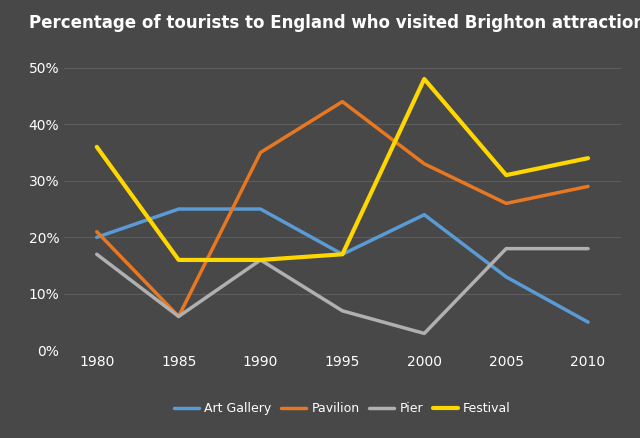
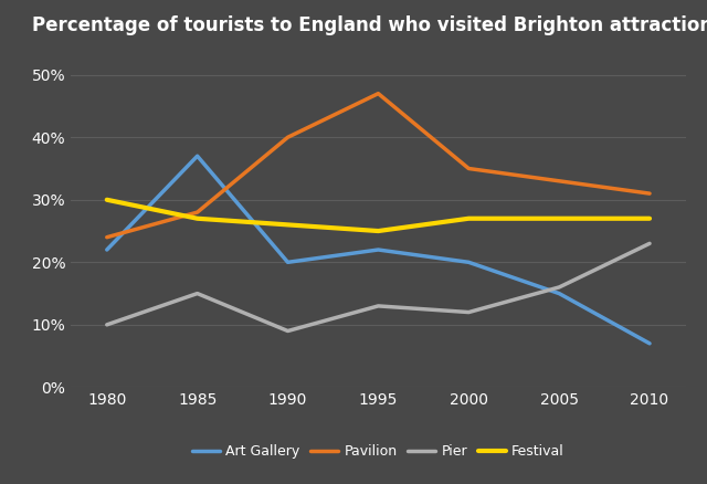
Art Gallery/1980: 20% -> 22%
Pavilion/1980: 21% -> 24%
Pier/1980: 17% -> 10%
Festival/1980: 36% -> 30%
Art Gallery/1985: 25% -> 37%
Pavilion/1985: 6% -> 28%
Pier/1985: 6% -> 15%
Festival/1985: 16% -> 27%
Art Gallery/1990: 25% -> 20%
Pavilion/1990: 35% -> 40%
Pier/1990: 16% -> 9%
Festival/1990: 16% -> 26%
Art Gallery/1995: 17% -> 22%
Pavilion/1995: 44% -> 47%
Pier/1995: 7% -> 13%
Festival/1995: 17% -> 25%
Art Gallery/2000: 24% -> 20%
Pavilion/2000: 33% -> 35%
Pier/2000: 3% -> 12%
Festival/2000: 48% -> 27%
Art Gallery/2005: 13% -> 15%
Pavilion/2005: 26% -> 33%
Pier/2005: 18% -> 16%
Festival/2005: 31% -> 27%
Art Gallery/2010: 5% -> 7%
Pavilion/2010: 29% -> 31%
Pier/2010: 18% -> 23%
Festival/2010: 34% -> 27%
